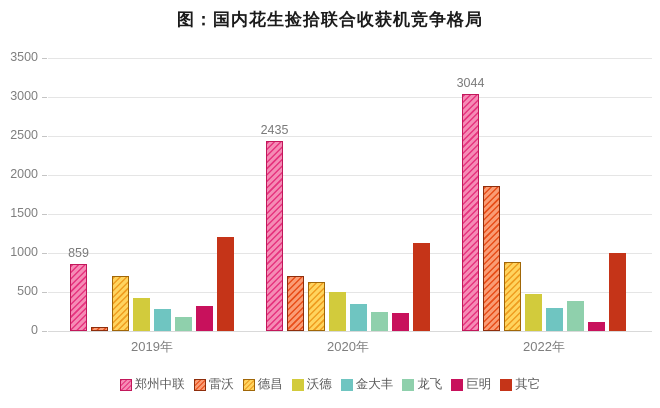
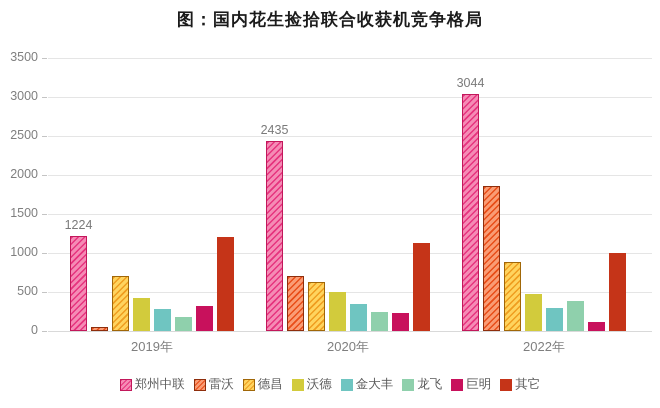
郑州中联/2019年: 859 -> 1224
